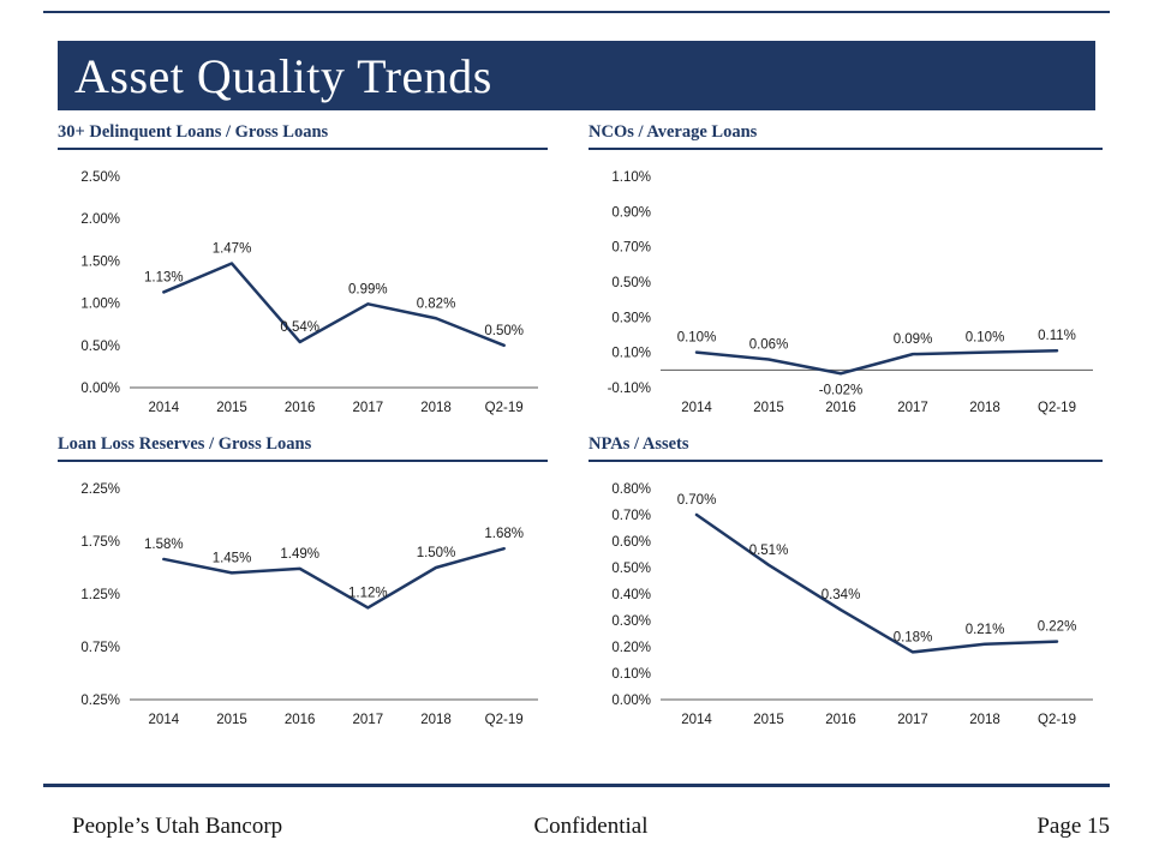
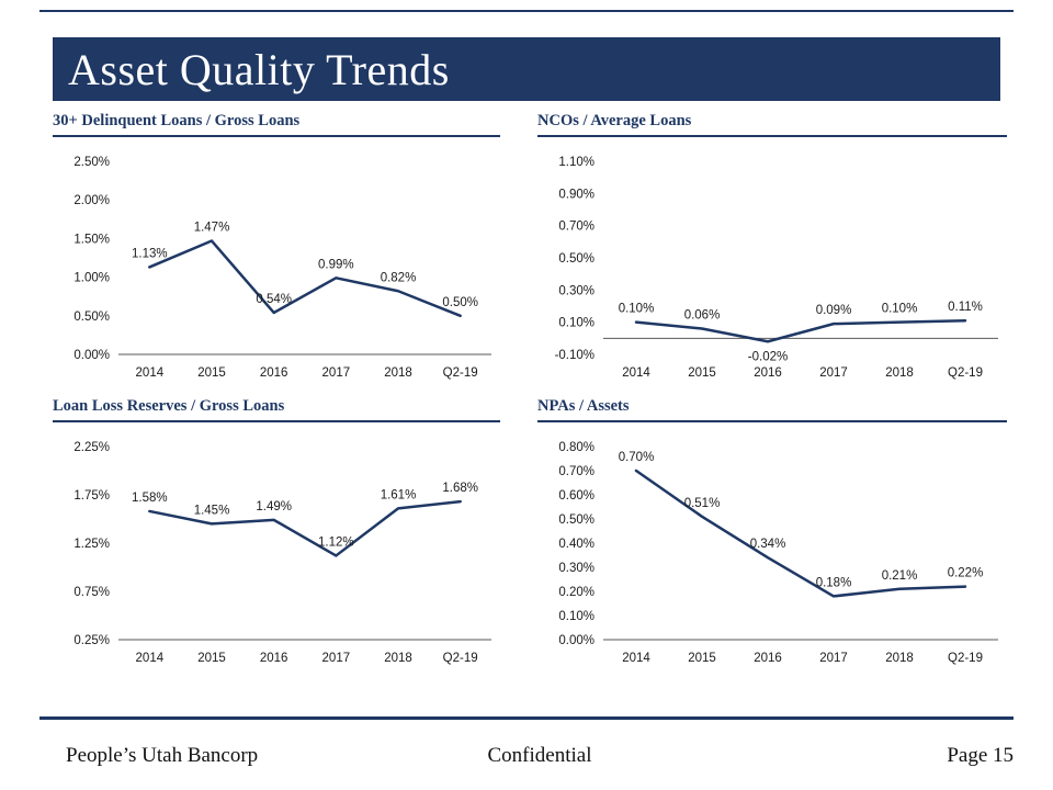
Loan Loss Reserves / Gross Loans/2018: 1.50% -> 1.61%
